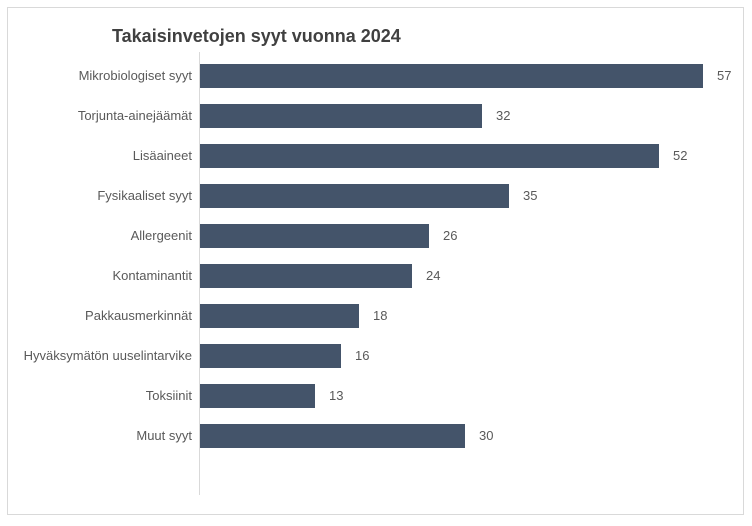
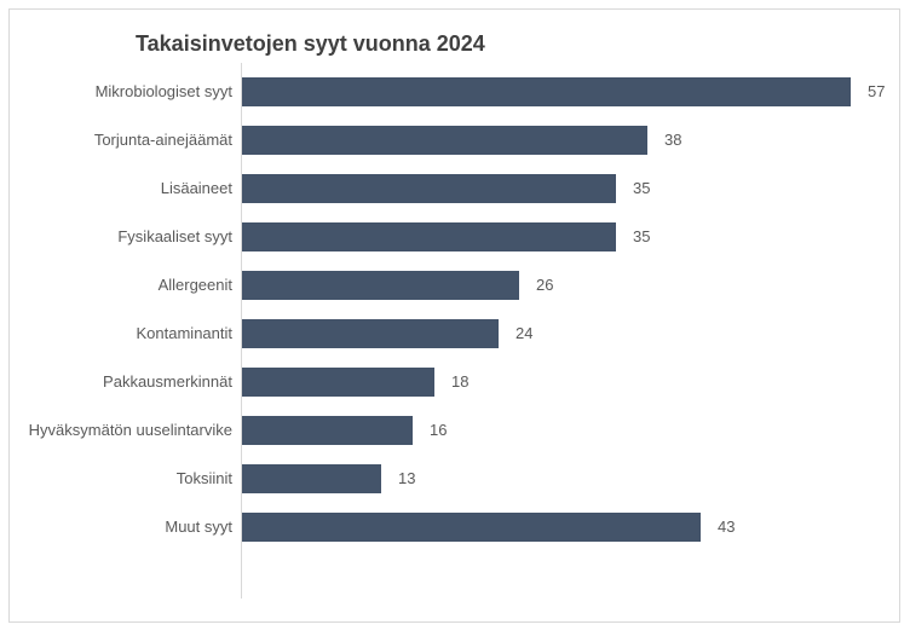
Torjunta-ainejäämät: 32 -> 38
Lisäaineet: 52 -> 35
Muut syyt: 30 -> 43
